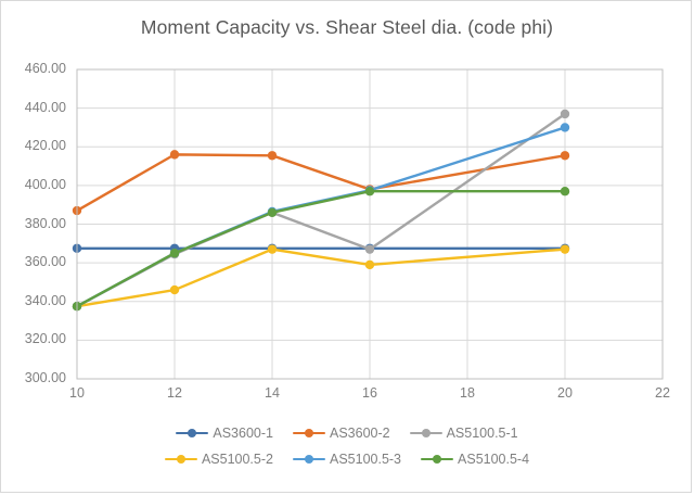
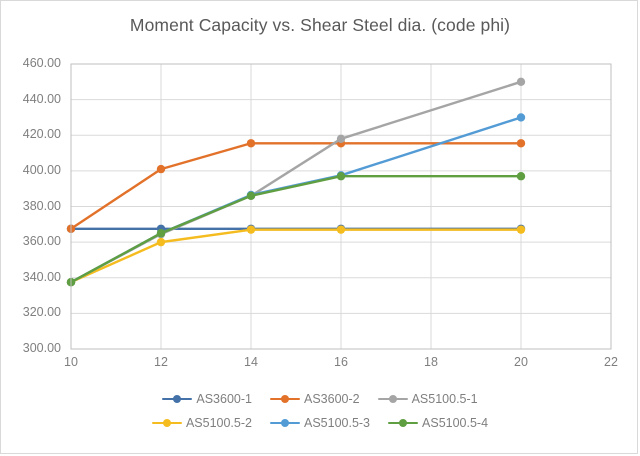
AS3600-2/10: 387 -> 368
AS3600-2/12: 416 -> 401
AS5100.5-2/12: 346 -> 360
AS3600-2/16: 398 -> 416
AS5100.5-1/16: 367 -> 418
AS5100.5-2/16: 359 -> 367
AS5100.5-1/20: 437 -> 450
